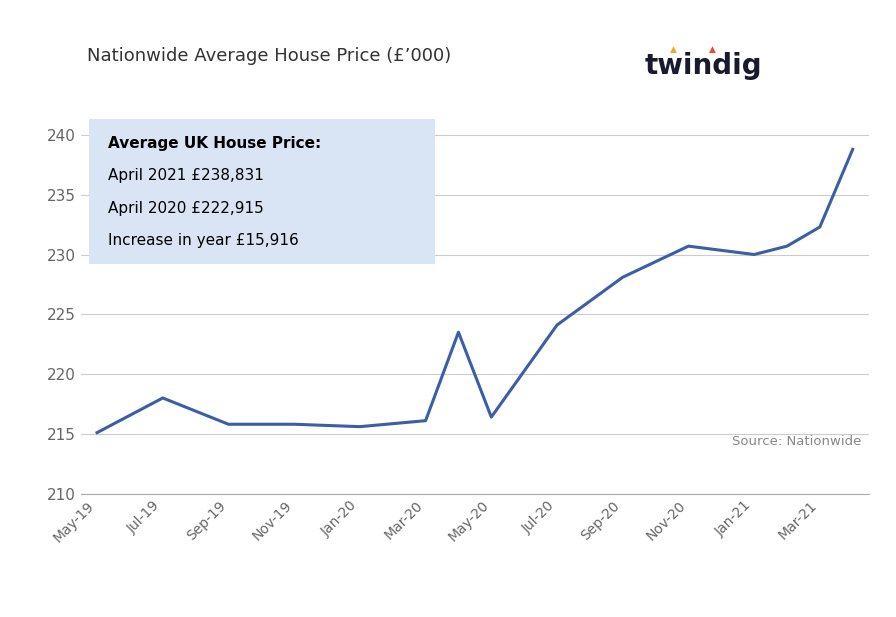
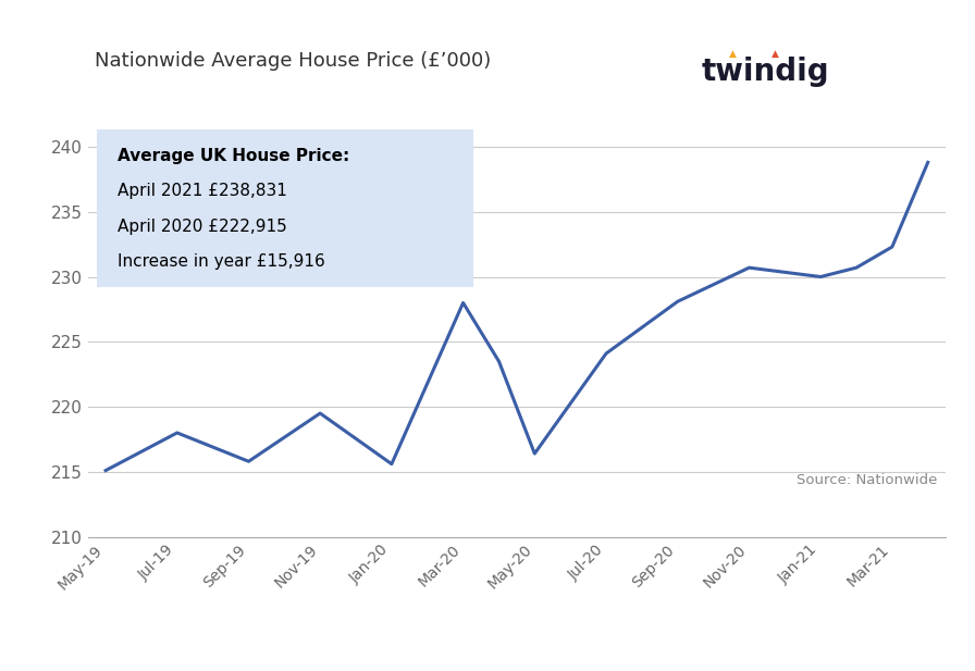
Nov-19: 215.8 -> 219.5
Mar-20: 216.1 -> 228.0
